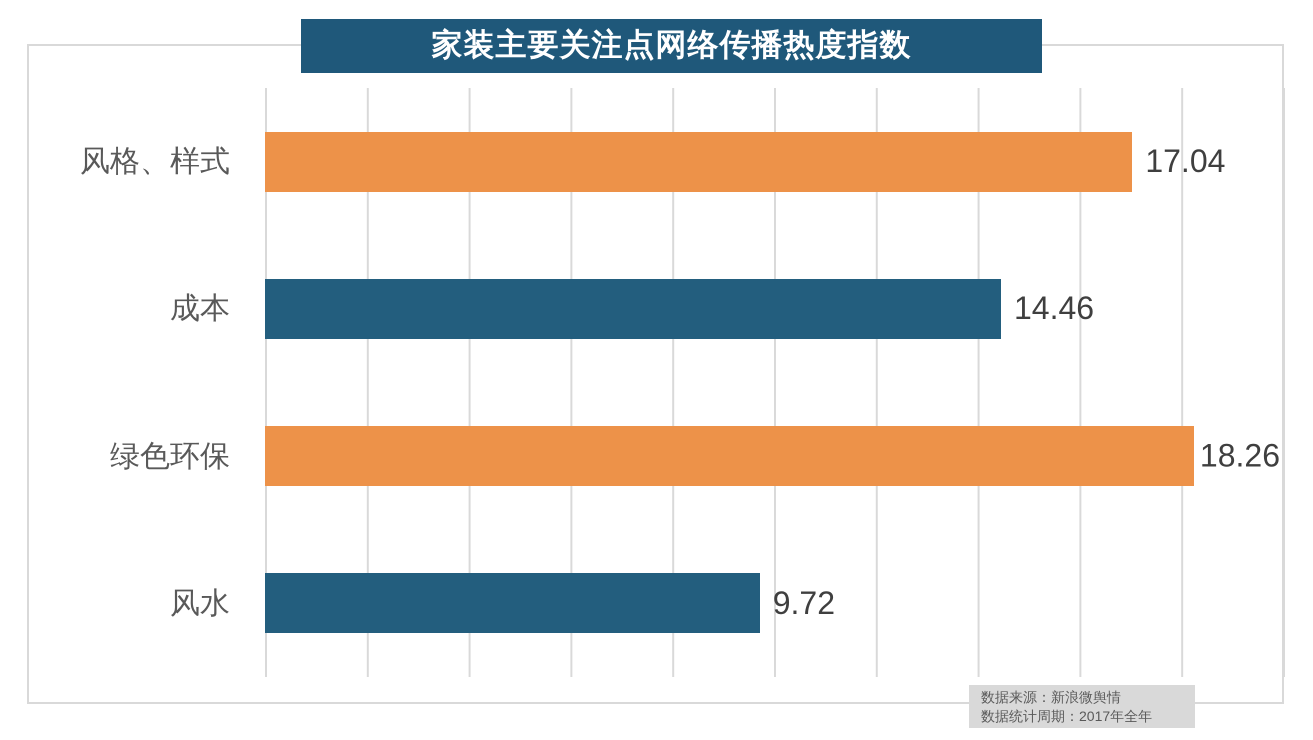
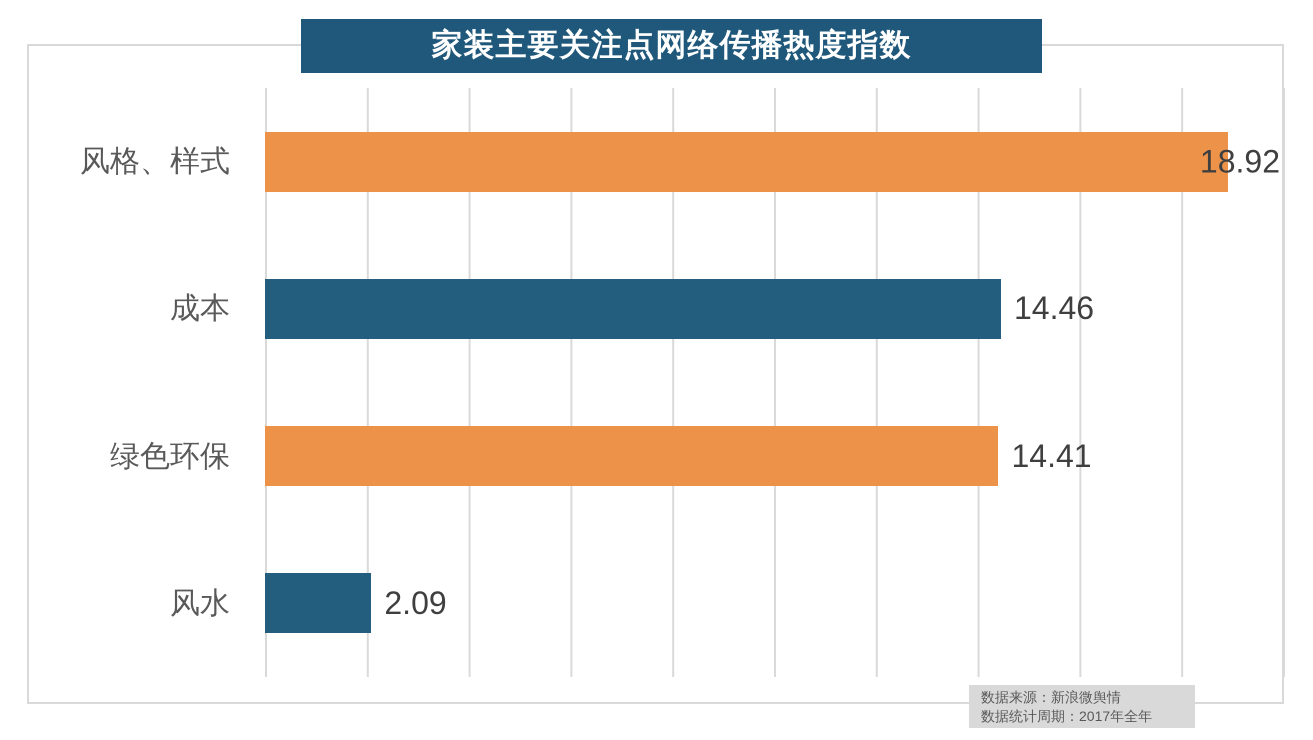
风格、样式: 17.04 -> 18.92
绿色环保: 18.26 -> 14.41
风水: 9.72 -> 2.09
